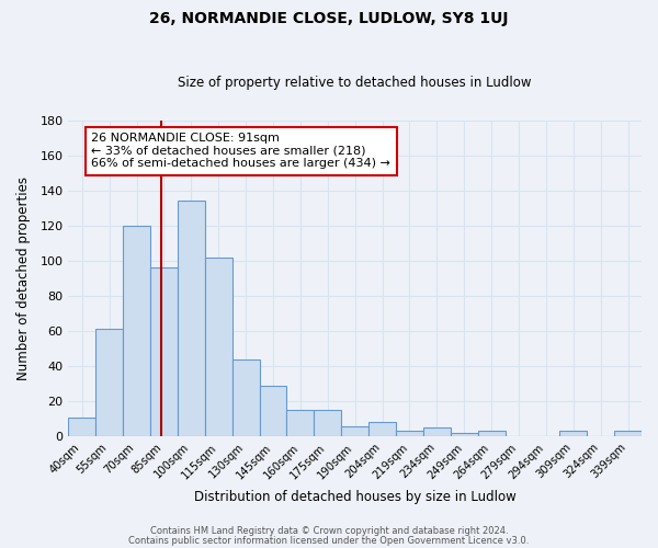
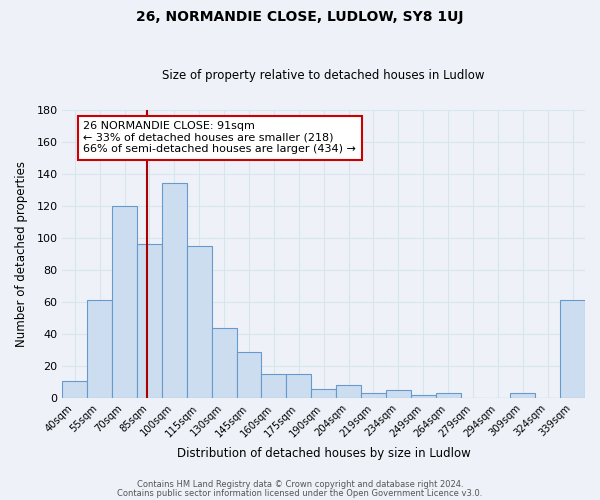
115sqm: 102 -> 95
339sqm: 3 -> 61
